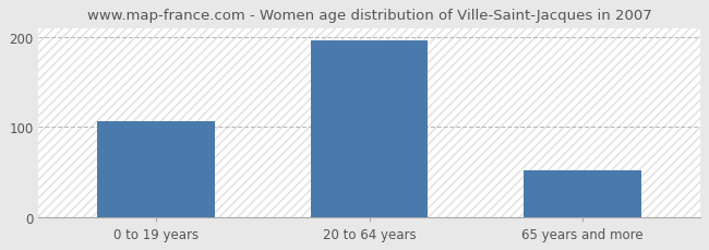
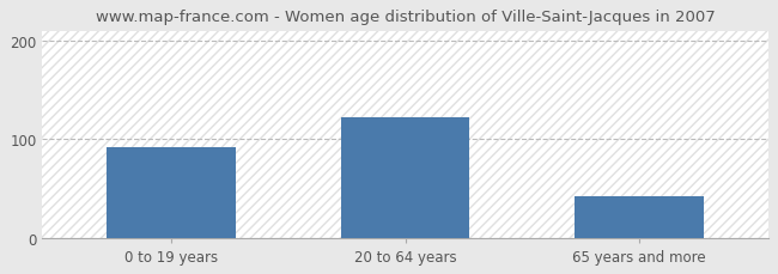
0 to 19 years: 107 -> 92
20 to 64 years: 196 -> 122
65 years and more: 52 -> 42
